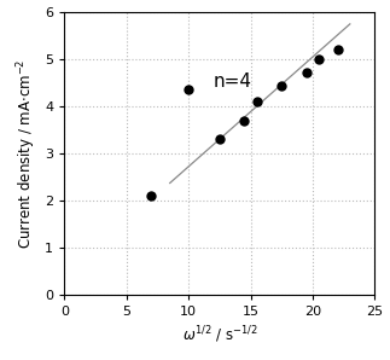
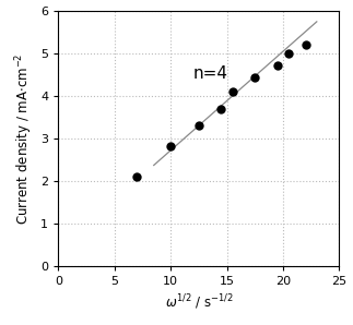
10: 4.35 -> 2.82
